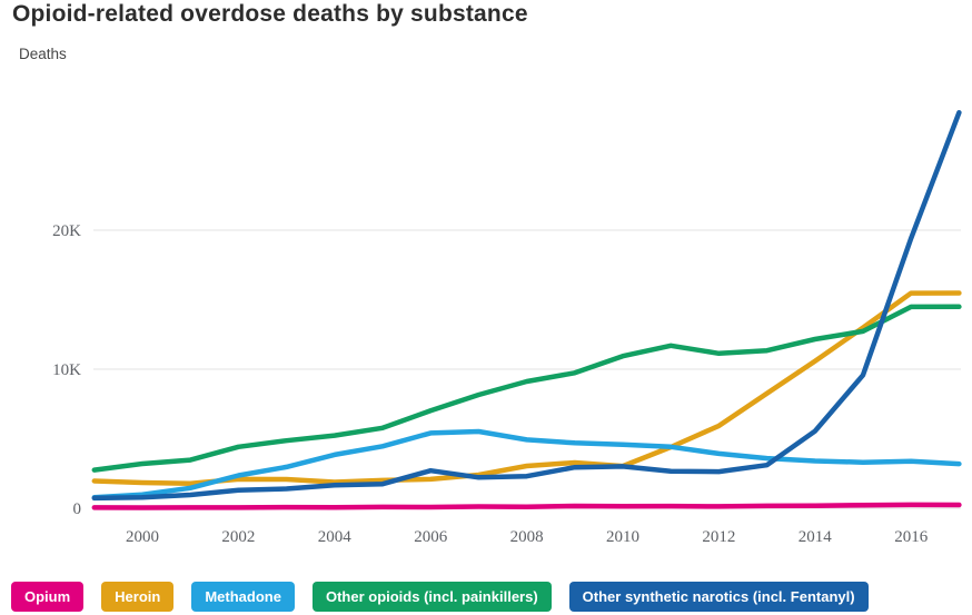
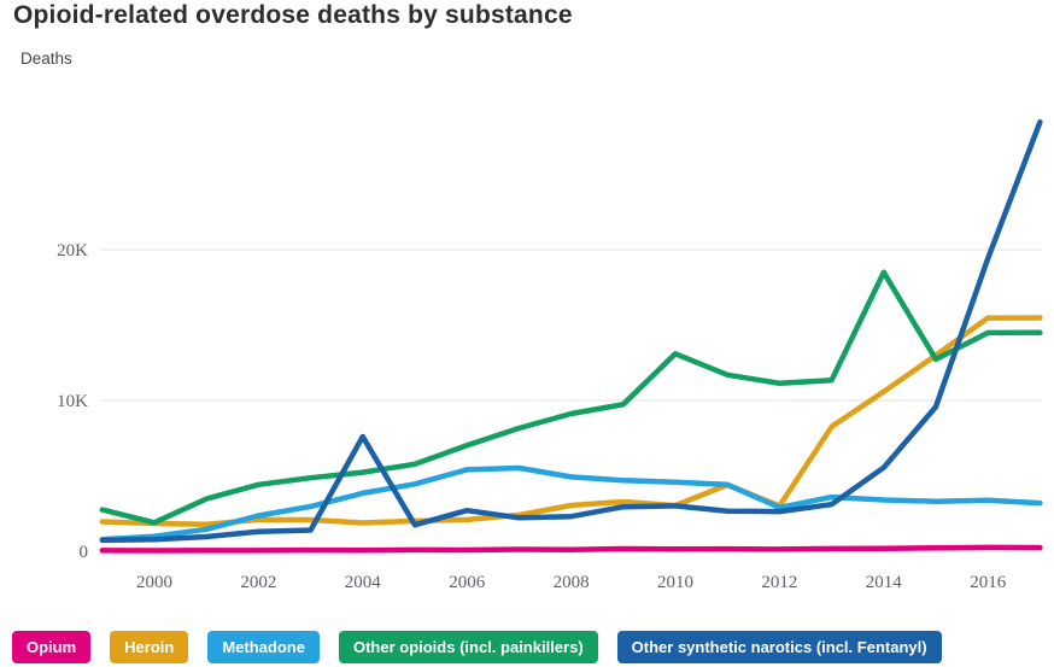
Other opioids (incl. painkillers)/2000: 3.2K -> 1.9K
Other synthetic narotics (incl. Fentanyl)/2004: 1.7K -> 7.6K
Other opioids (incl. painkillers)/2010: 10.9K -> 13.1K
Heroin/2012: 5.9K -> 3.0K
Methadone/2012: 3.9K -> 2.9K
Other opioids (incl. painkillers)/2014: 12.2K -> 18.5K
